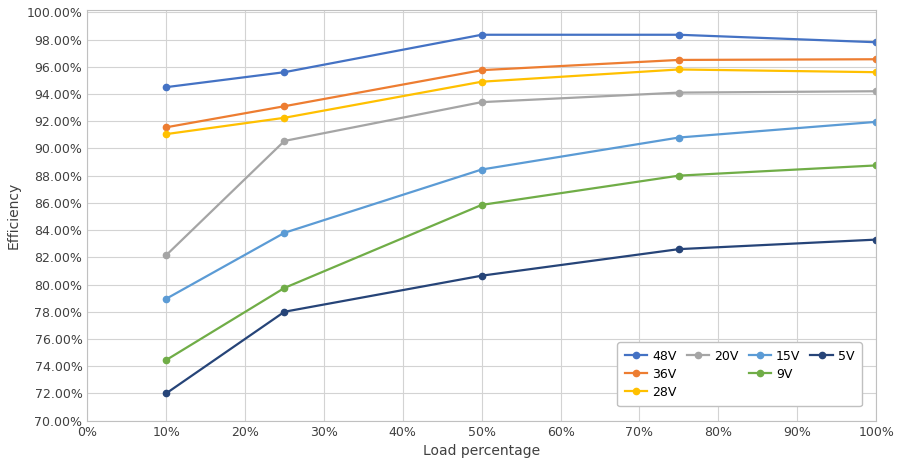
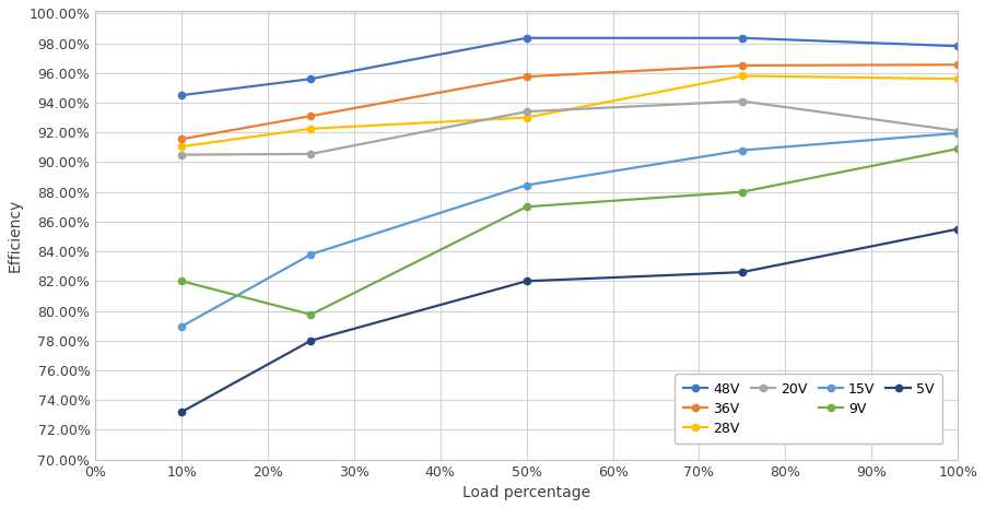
20V/10%: 82.2% -> 90.5%
9V/10%: 74.5% -> 82.0%
5V/10%: 72.0% -> 73.2%
28V/50%: 94.9% -> 93.0%
9V/50%: 85.9% -> 87.0%
5V/50%: 80.6% -> 82.0%
20V/100%: 94.2% -> 92.1%
9V/100%: 88.7% -> 90.9%
5V/100%: 83.3% -> 85.5%
